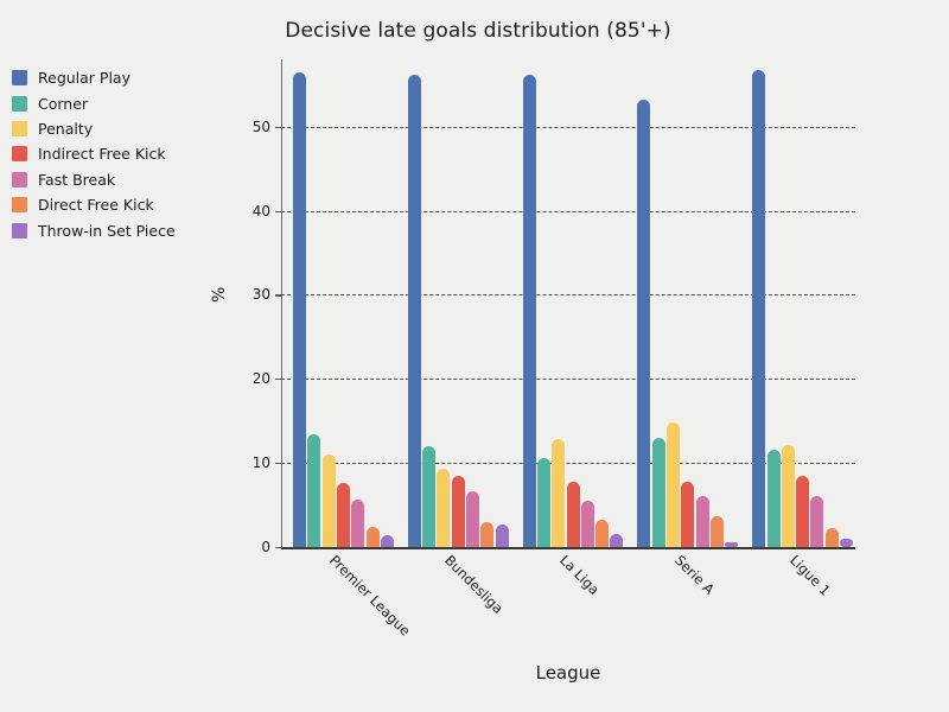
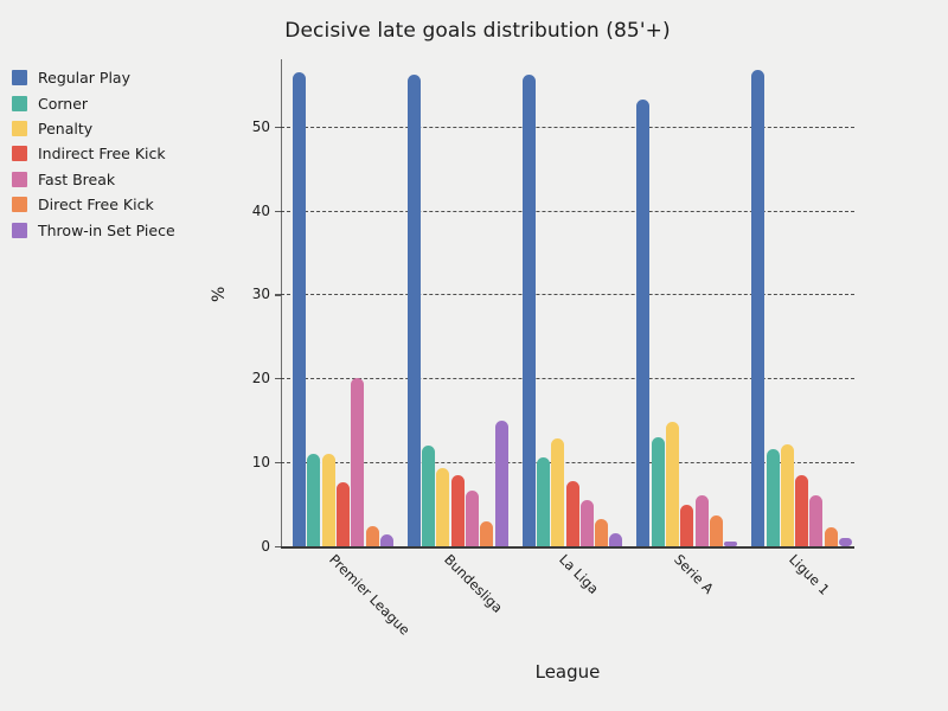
Corner/Premier League: 13 -> 11
Fast Break/Premier League: 6 -> 20
Throw-in Set Piece/Bundesliga: 3 -> 15
Indirect Free Kick/Serie A: 8 -> 5
